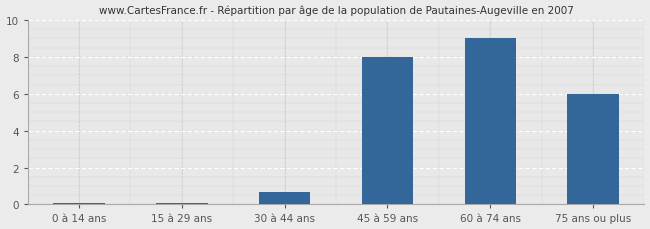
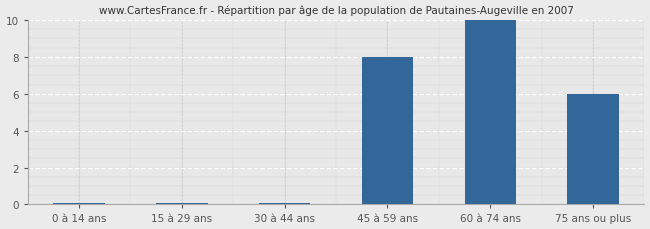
30 à 44 ans: 0.7 -> 0.1
60 à 74 ans: 9.0 -> 10.0
